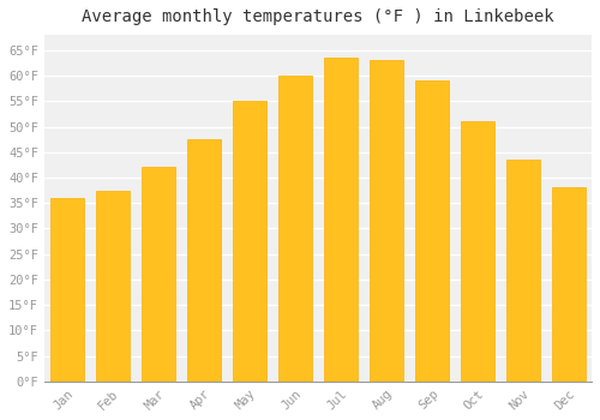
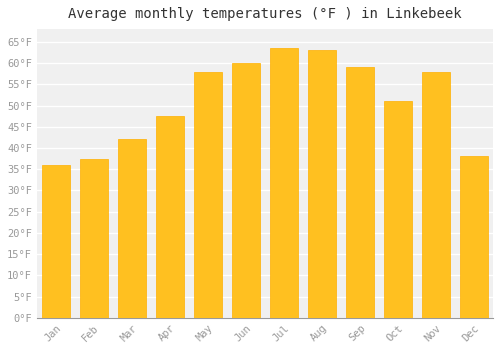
May: 55.0°F -> 58.0°F
Nov: 43.5°F -> 58.0°F
